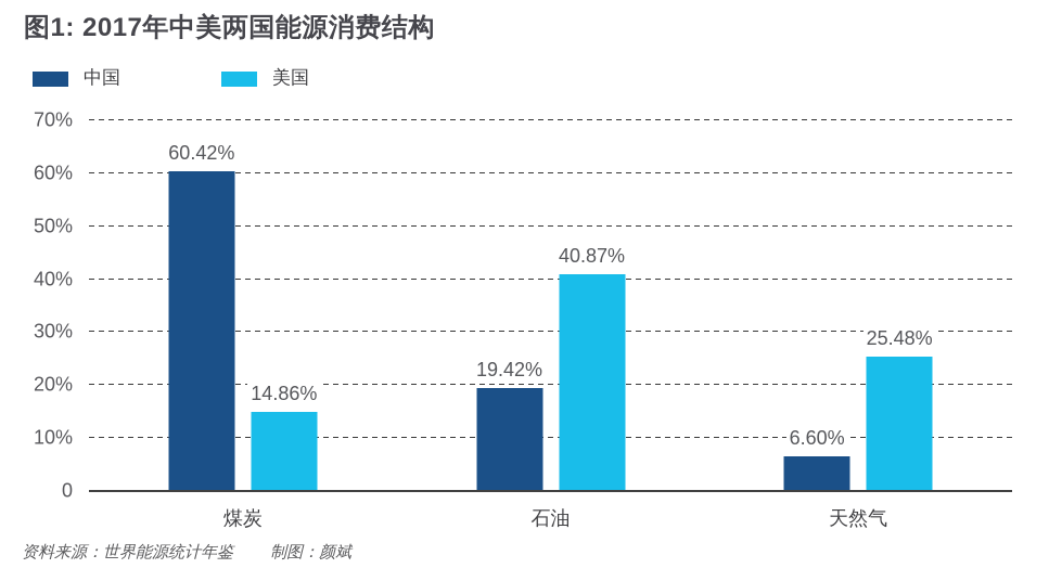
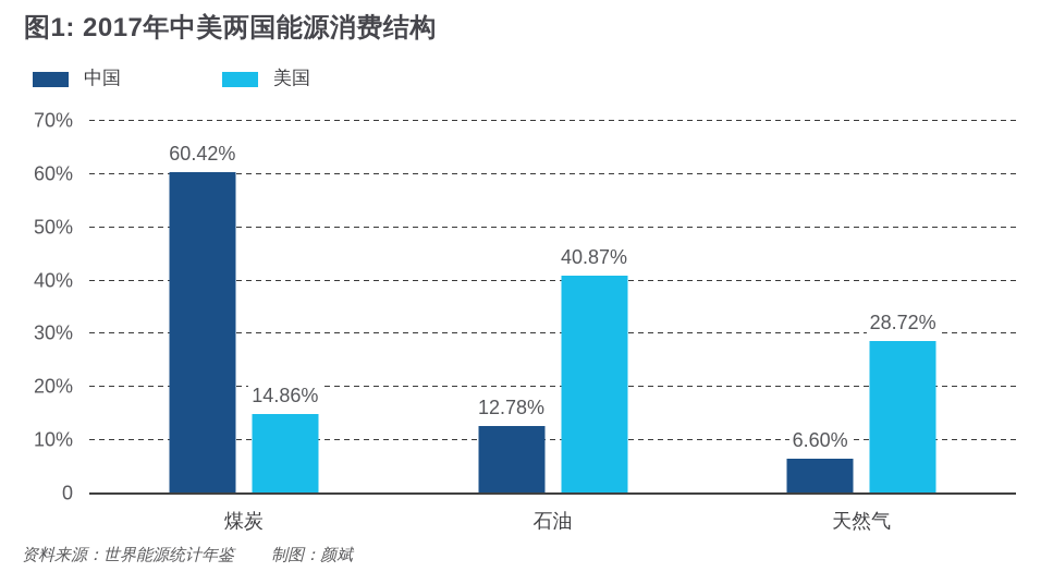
中国/石油: 19.42% -> 12.78%
美国/天然气: 25.48% -> 28.72%
